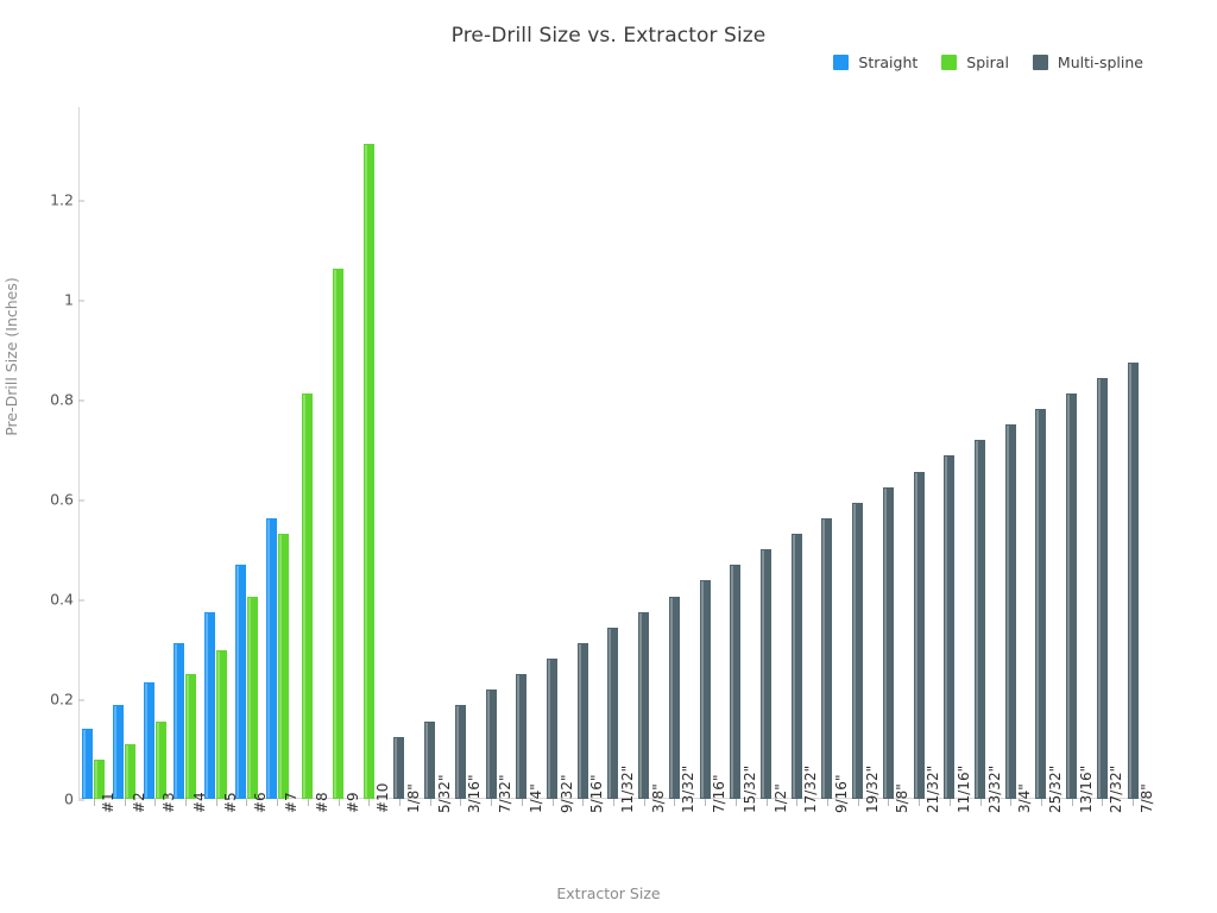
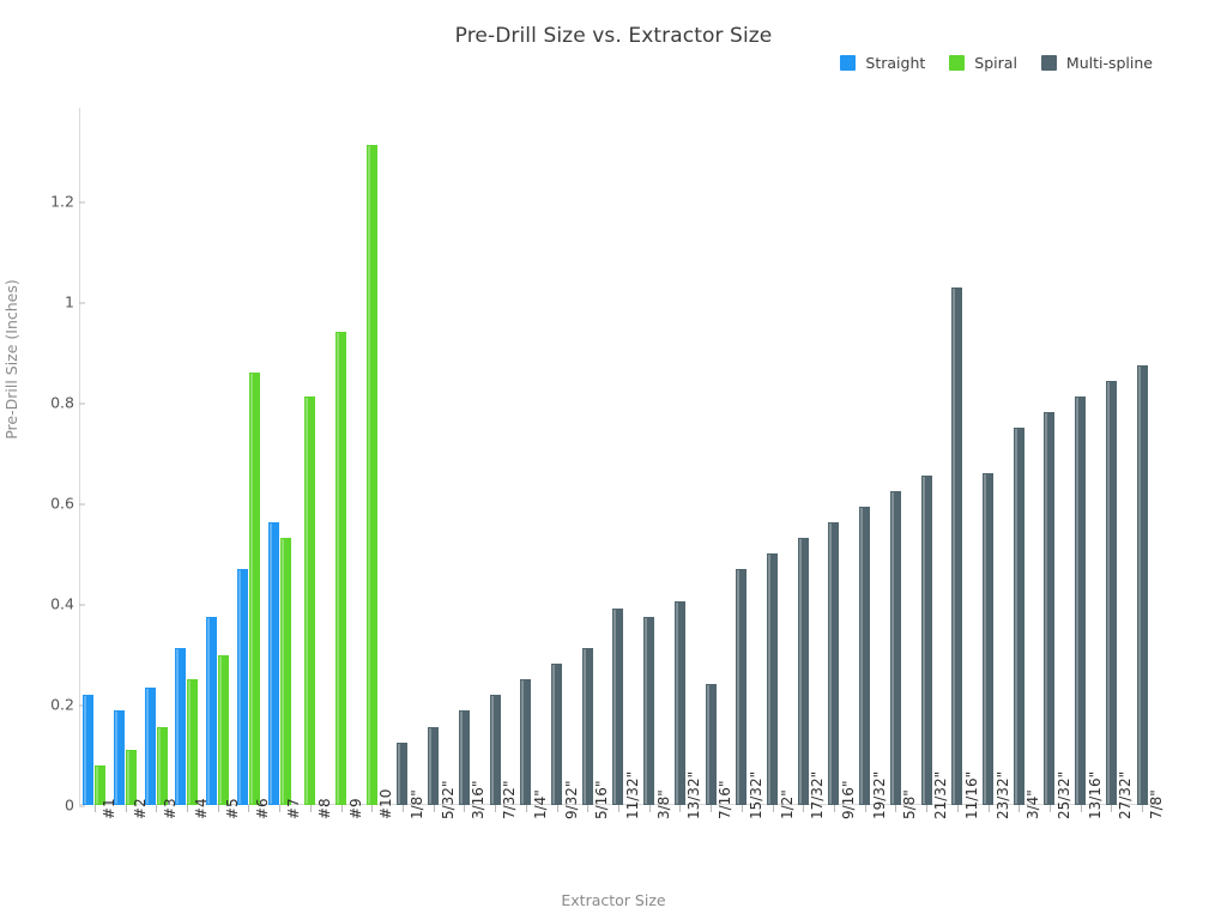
Straight/#1: 0.14 -> 0.22
Spiral/#6: 0.41 -> 0.86
Spiral/#9: 1.06 -> 0.94
Multi-spline/11/32": 0.34 -> 0.39
Multi-spline/7/16": 0.44 -> 0.24
Multi-spline/11/16": 0.69 -> 1.03
Multi-spline/23/32": 0.72 -> 0.66
